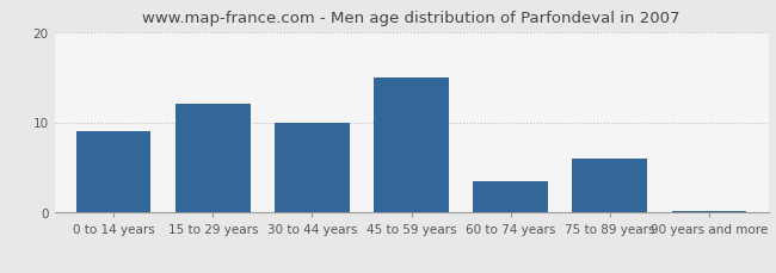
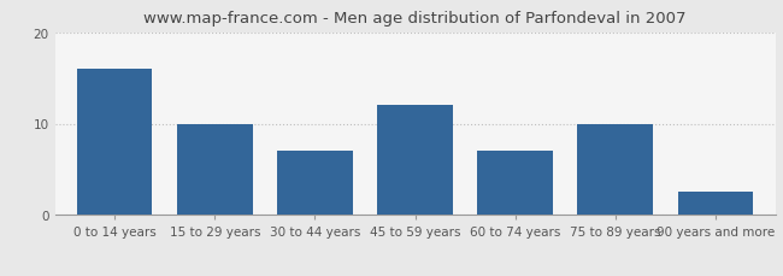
0 to 14 years: 9.0 -> 16.0
15 to 29 years: 12.0 -> 10.0
30 to 44 years: 10.0 -> 7.0
45 to 59 years: 15.0 -> 12.0
60 to 74 years: 3.5 -> 7.0
75 to 89 years: 6.0 -> 10.0
90 years and more: 0.2 -> 2.6
